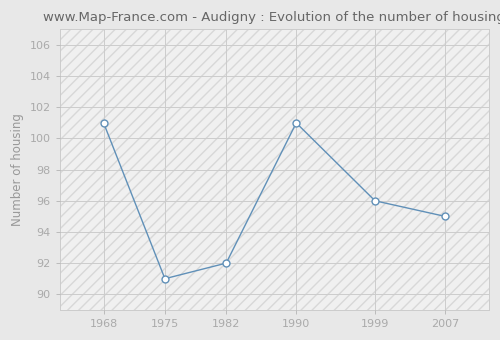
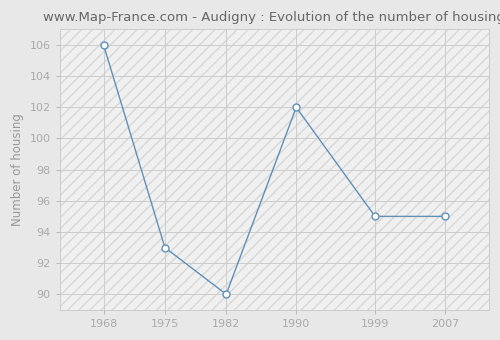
1968: 101 -> 106
1975: 91 -> 93
1982: 92 -> 90
1990: 101 -> 102
1999: 96 -> 95
